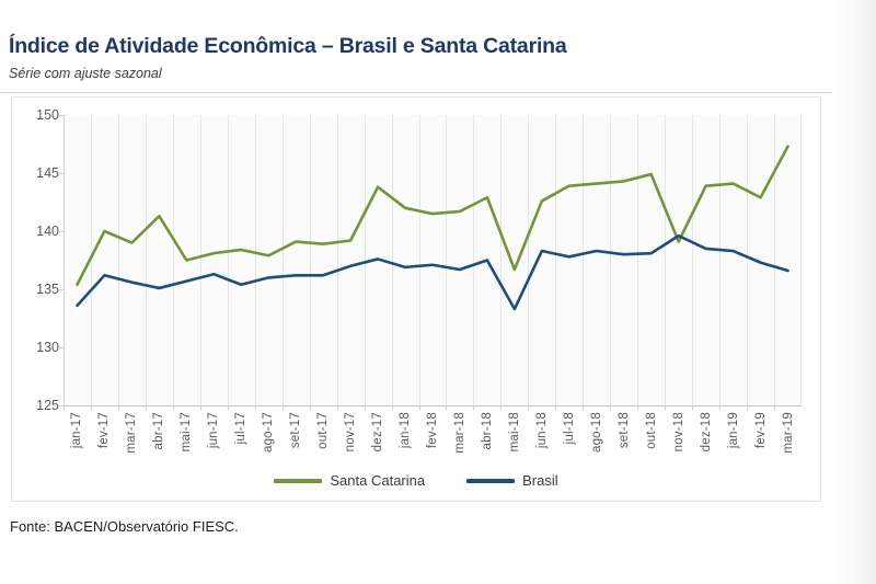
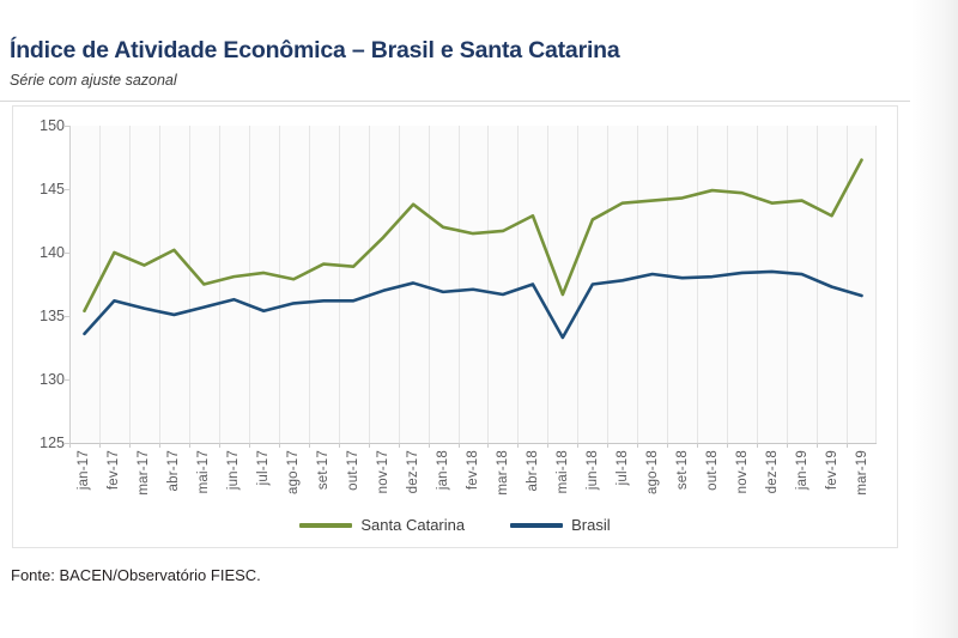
Santa Catarina/abr-17: 141.3 -> 140.2
Santa Catarina/nov-17: 139.2 -> 141.2
Brasil/jun-18: 138.3 -> 137.5
Santa Catarina/nov-18: 139.1 -> 144.7
Brasil/nov-18: 139.6 -> 138.4
